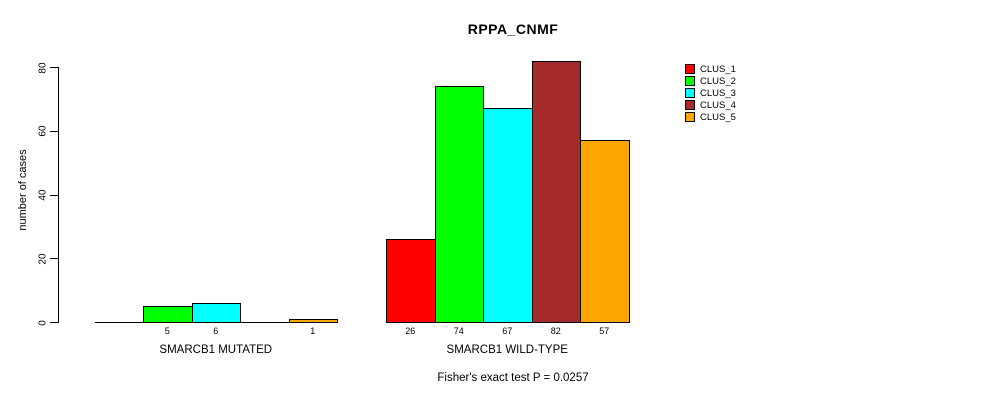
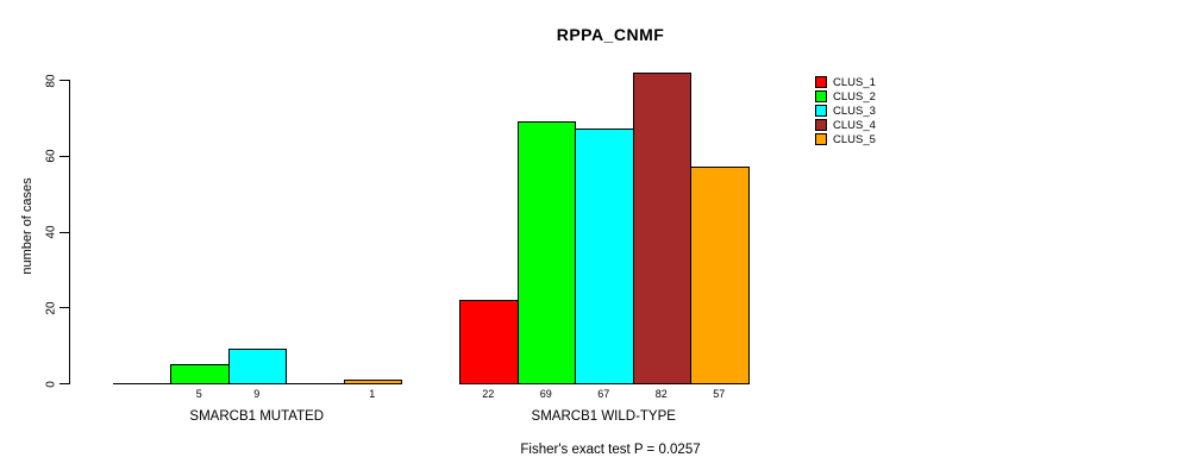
CLUS_3/SMARCB1 MUTATED: 6 -> 9
CLUS_1/SMARCB1 WILD-TYPE: 26 -> 22
CLUS_2/SMARCB1 WILD-TYPE: 74 -> 69
